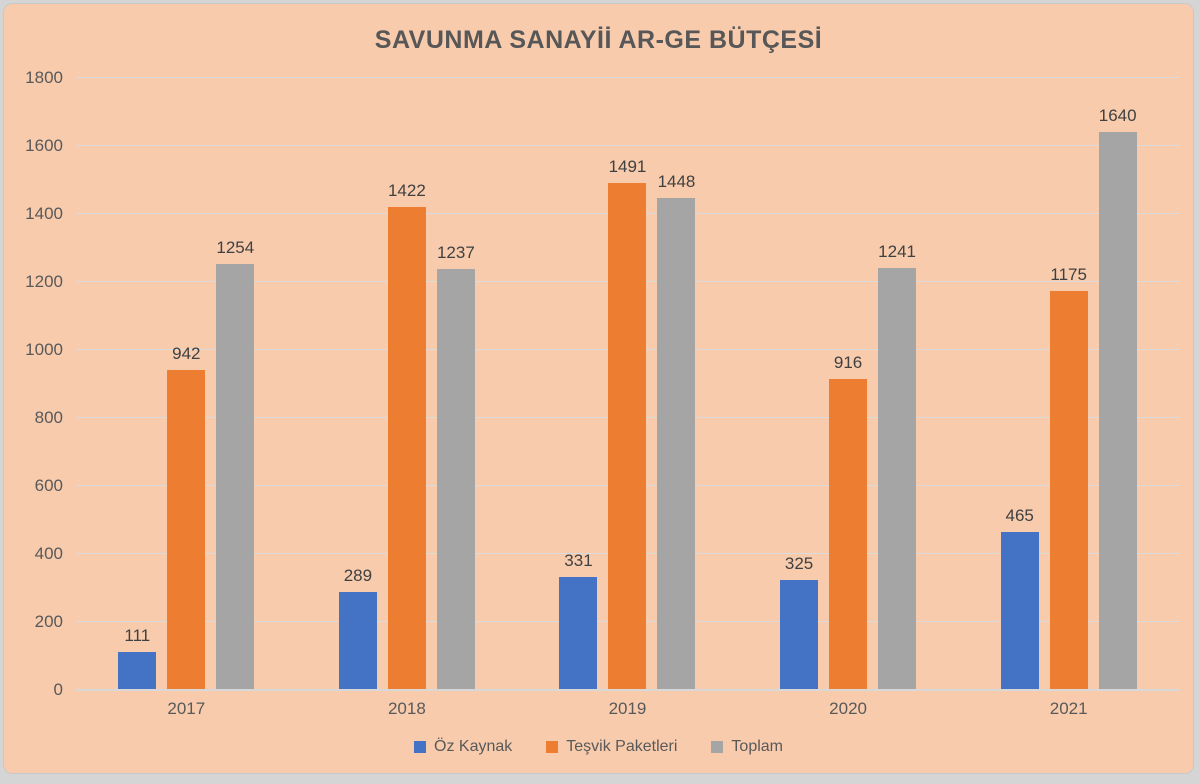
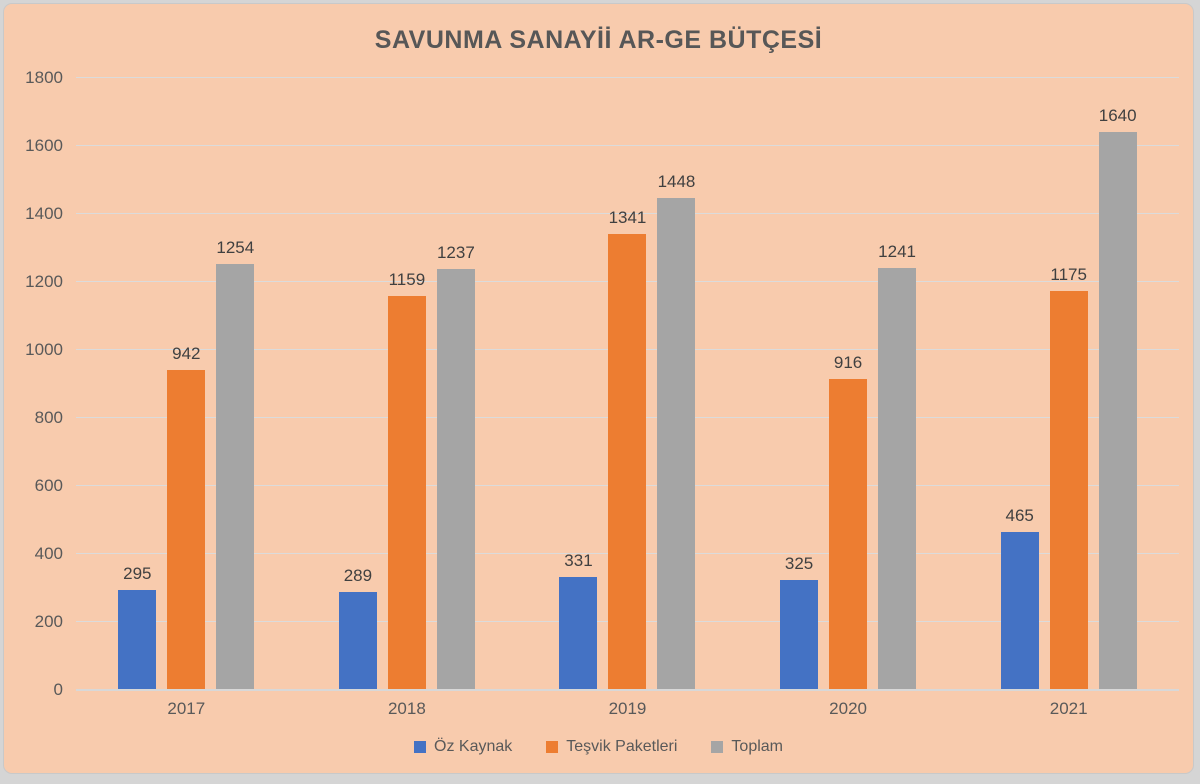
Öz Kaynak/2017: 111 -> 295
Teşvik Paketleri/2018: 1422 -> 1159
Teşvik Paketleri/2019: 1491 -> 1341
